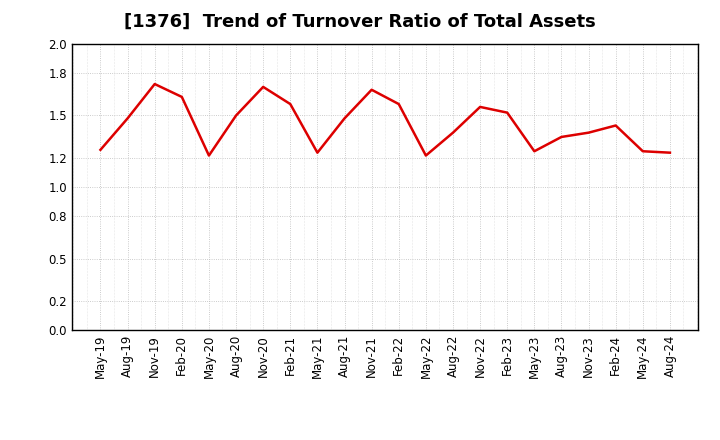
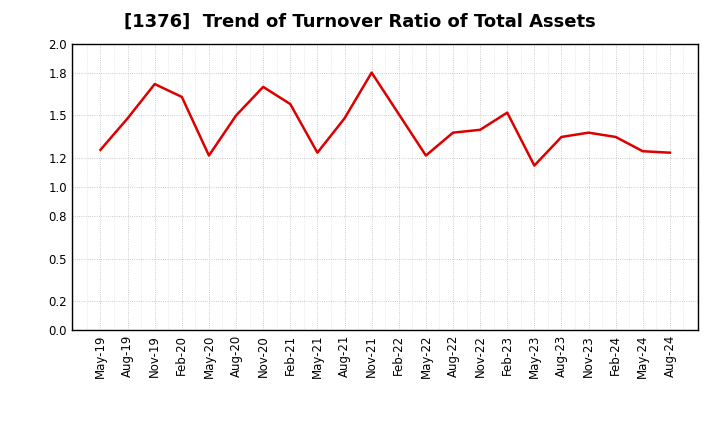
Nov-21: 1.68 -> 1.80
Feb-22: 1.58 -> 1.51
Nov-22: 1.56 -> 1.40
May-23: 1.25 -> 1.15
Feb-24: 1.43 -> 1.35
